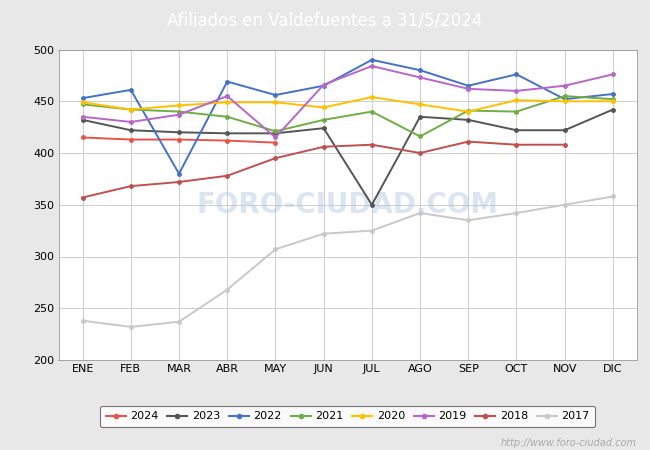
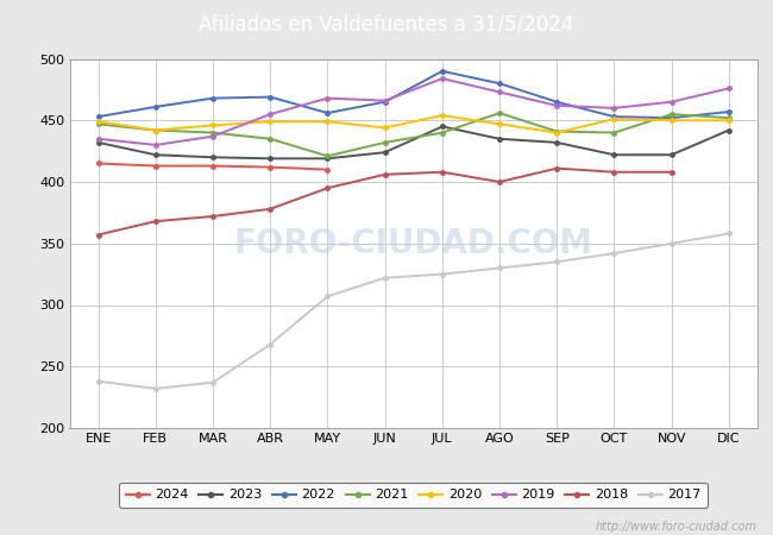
2022/MAR: 380 -> 468
2019/MAY: 415 -> 468
2023/JUL: 350 -> 445
2021/AGO: 416 -> 456
2017/AGO: 342 -> 330
2022/OCT: 476 -> 453
